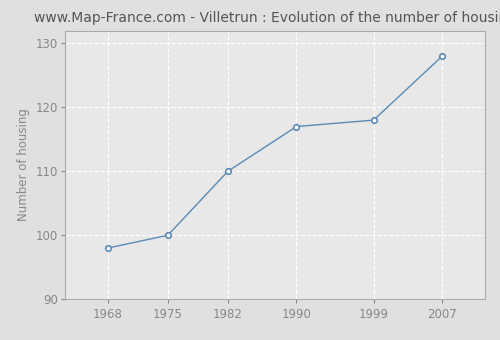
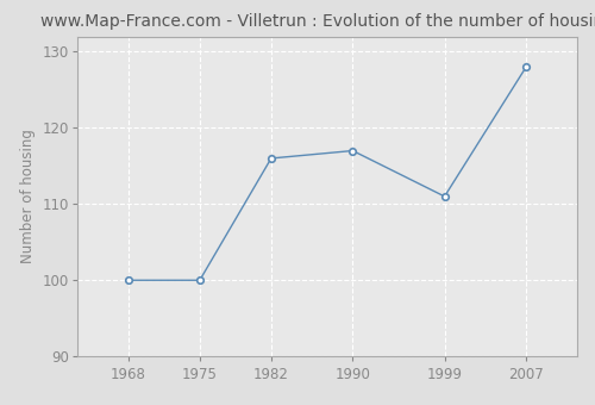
1968: 98 -> 100
1982: 110 -> 116
1999: 118 -> 111
